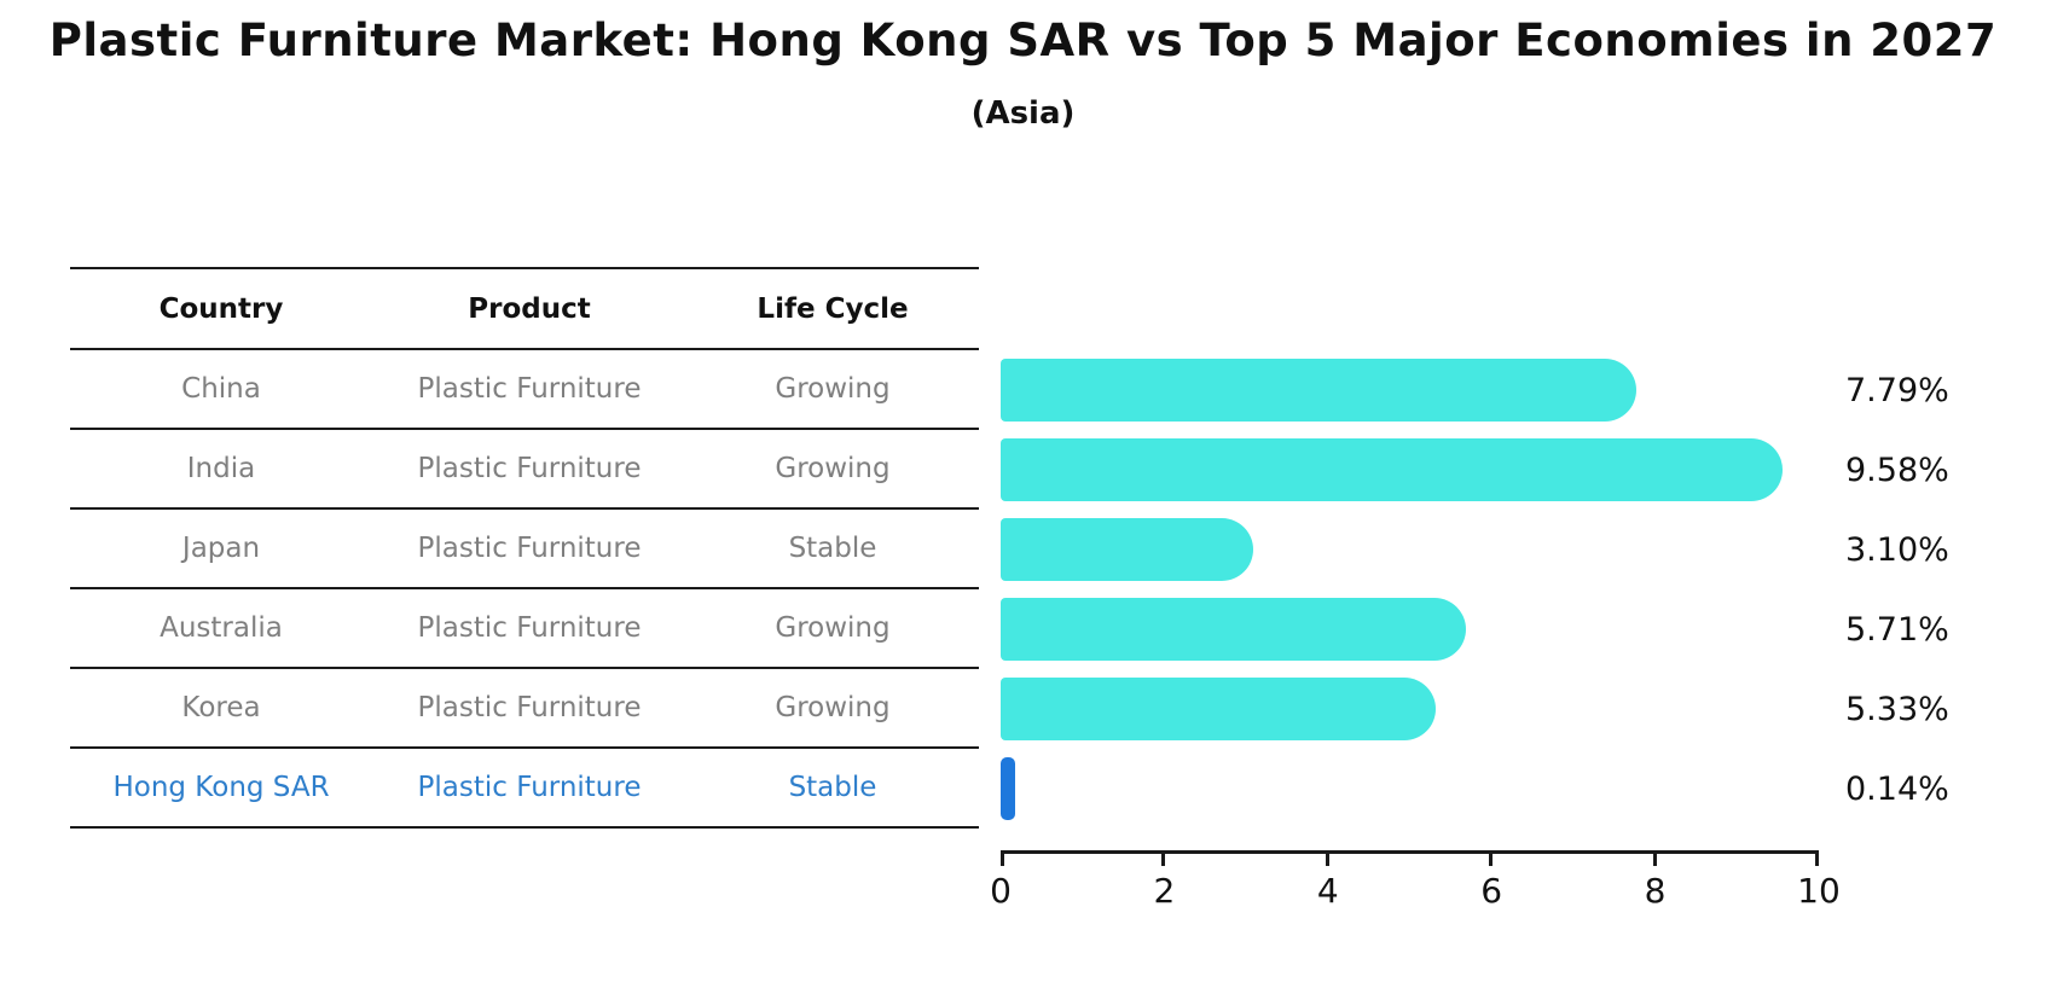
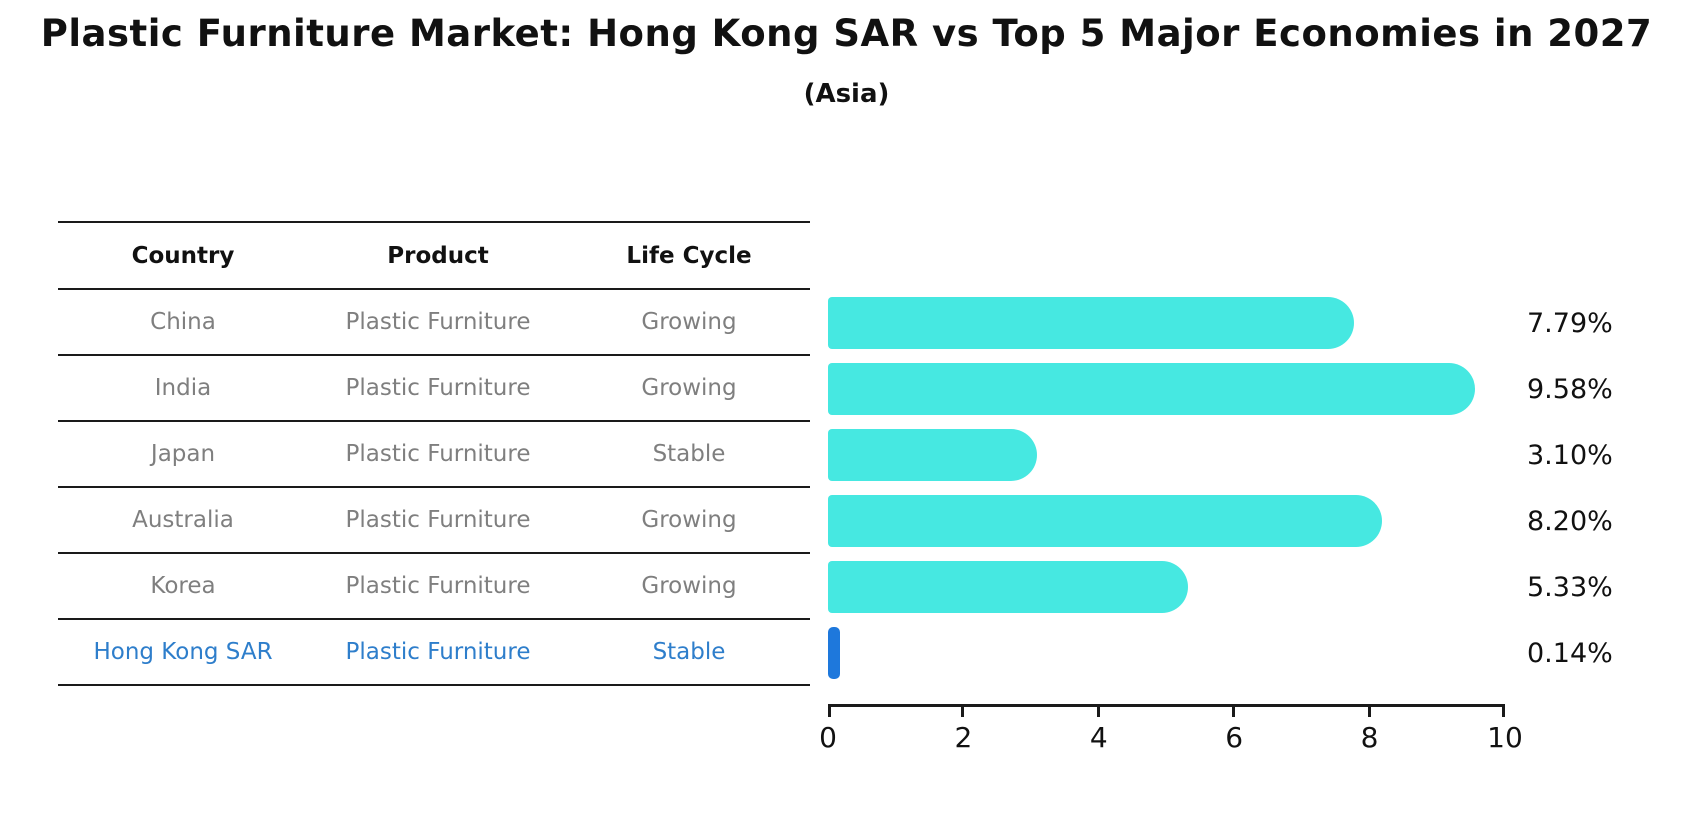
Australia: 5.71% -> 8.20%
